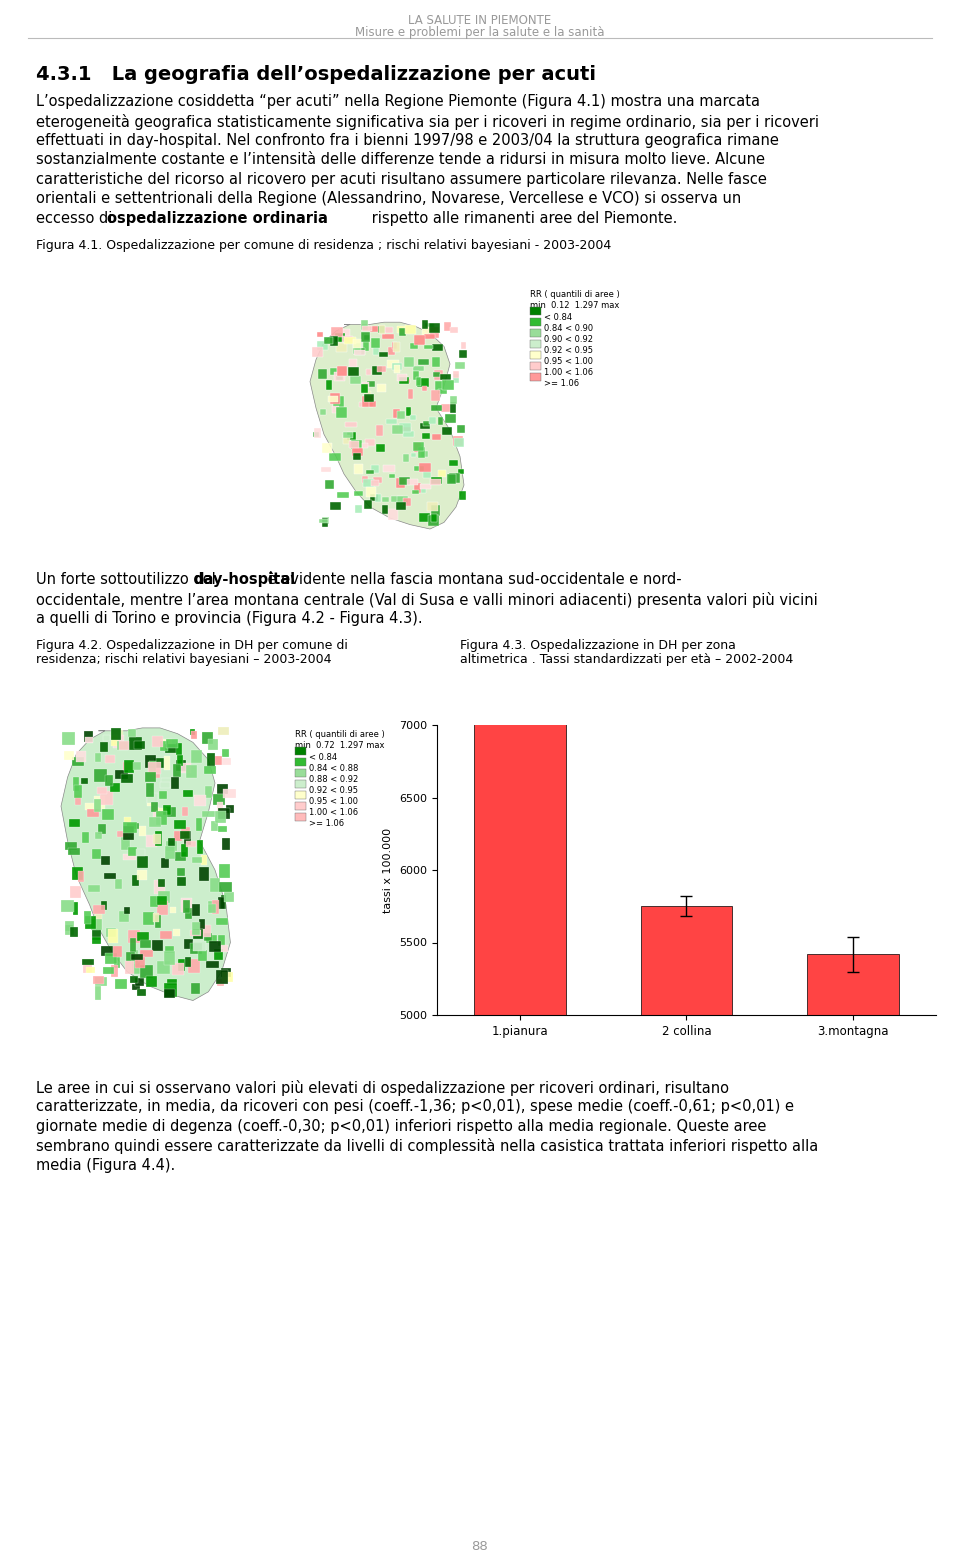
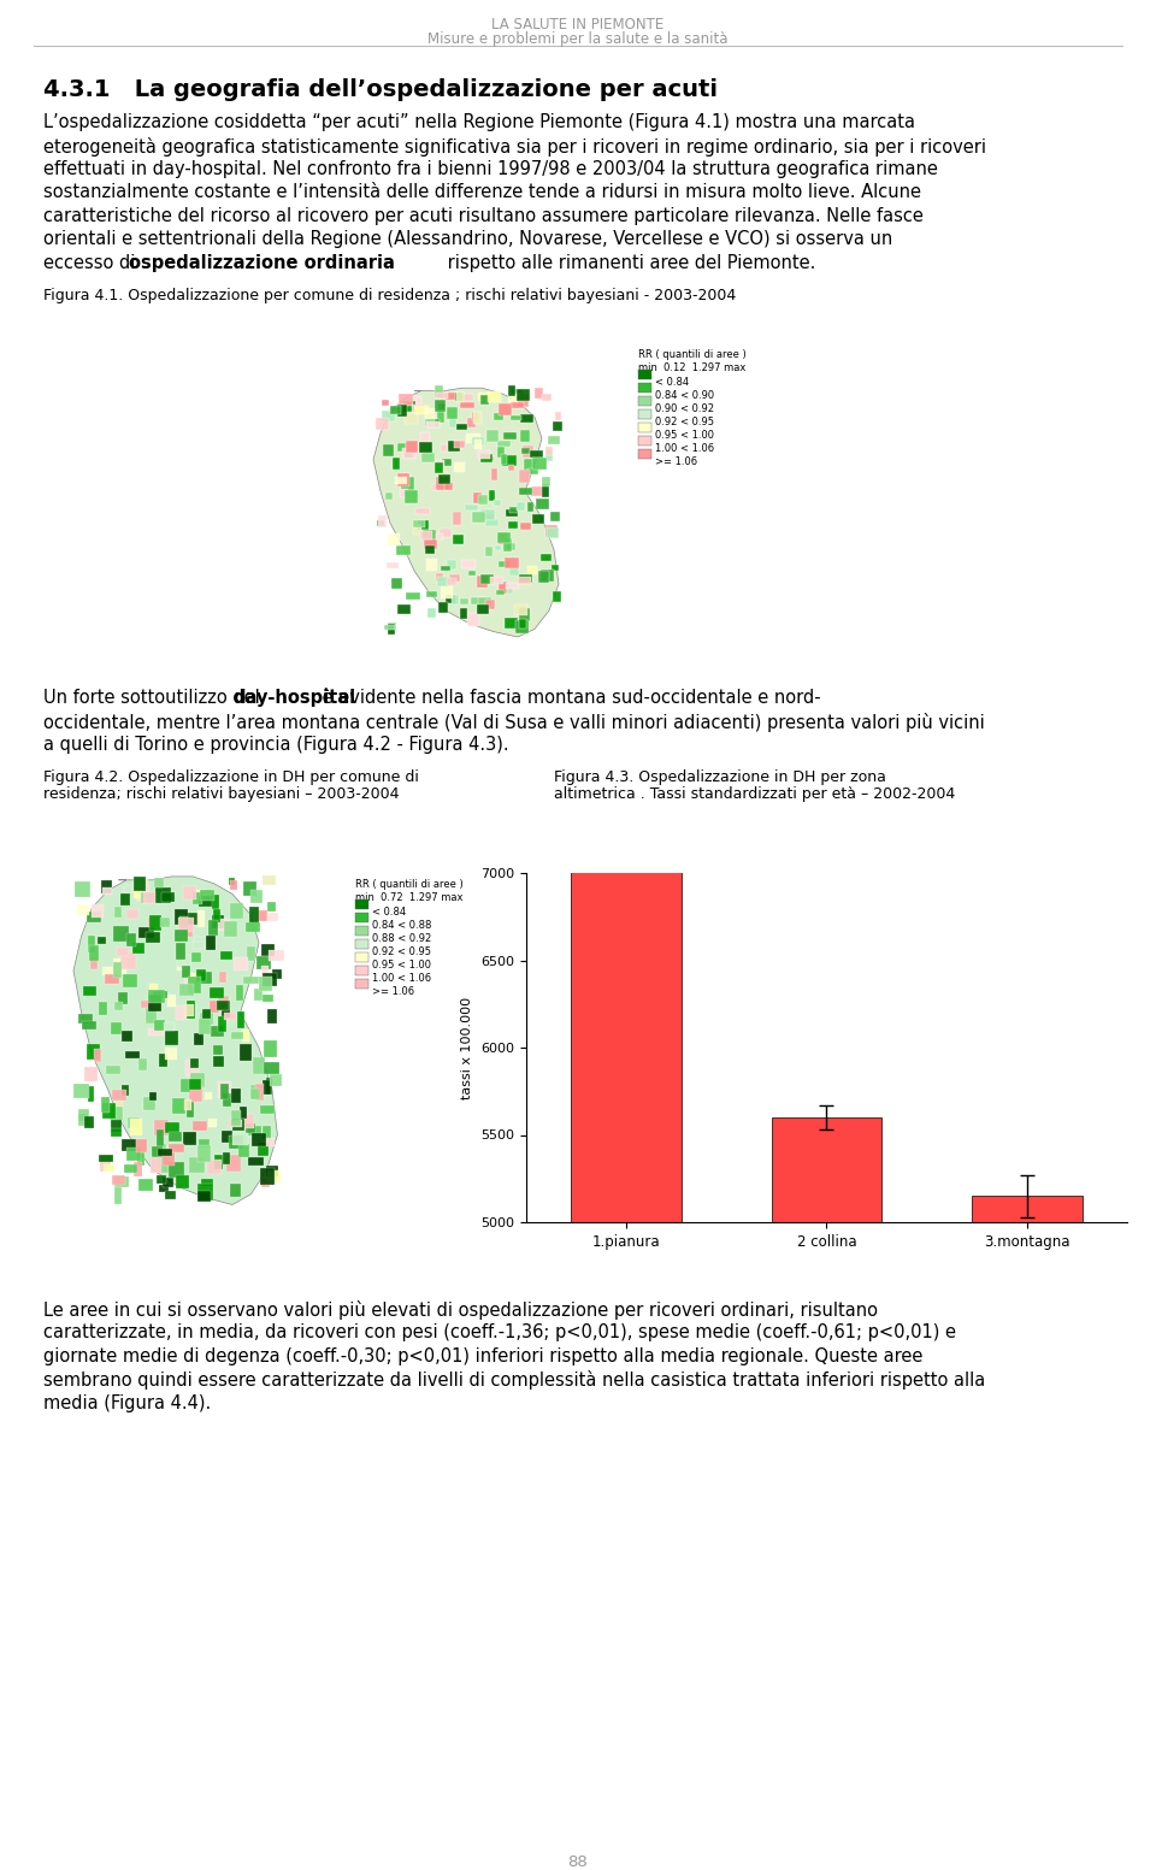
2 collina: 5750 -> 5600
3.montagna: 5420 -> 5150
